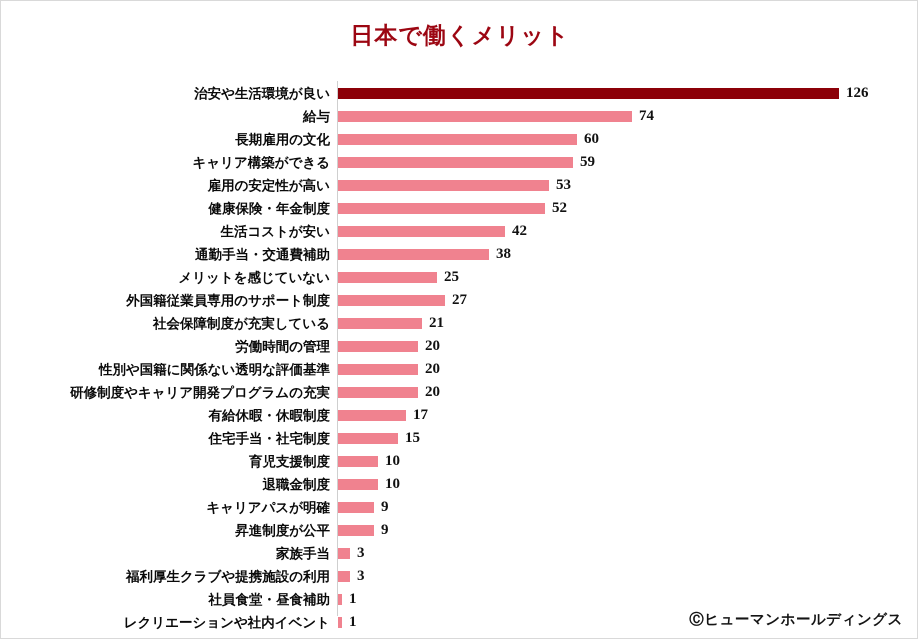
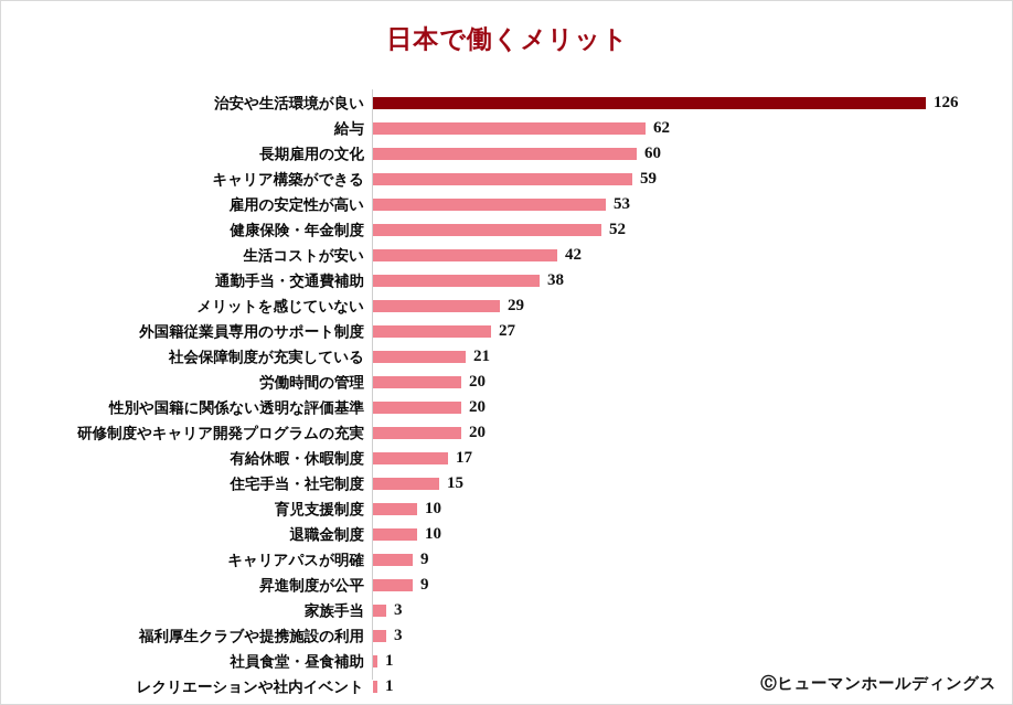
給与: 74 -> 62
メリットを感じていない: 25 -> 29
